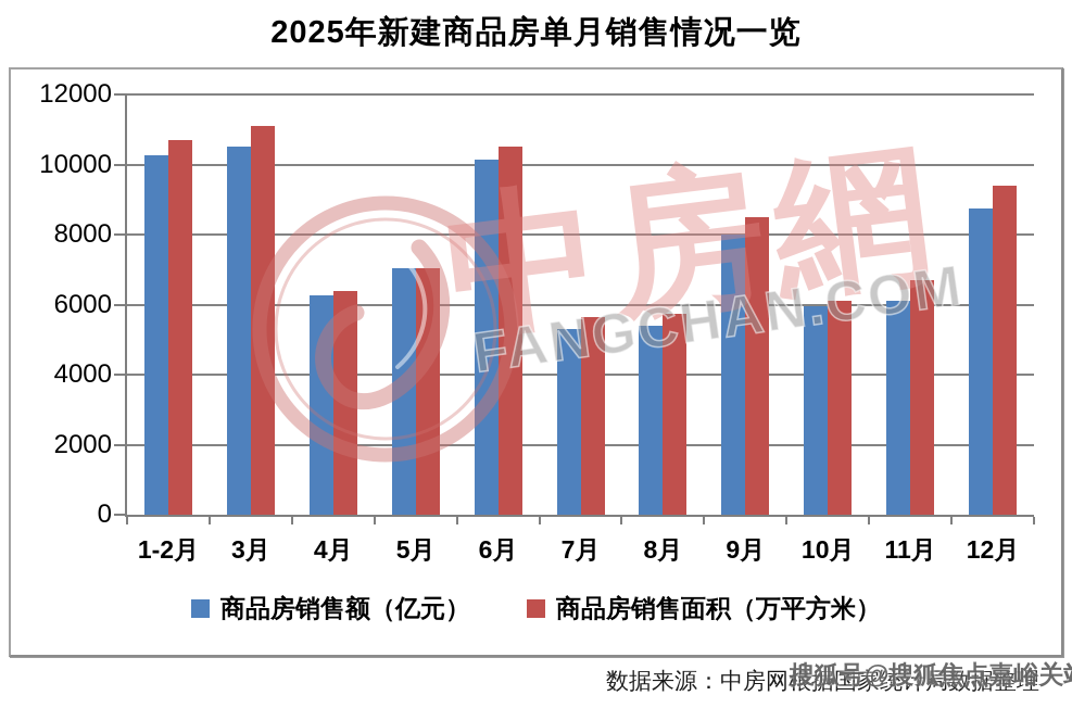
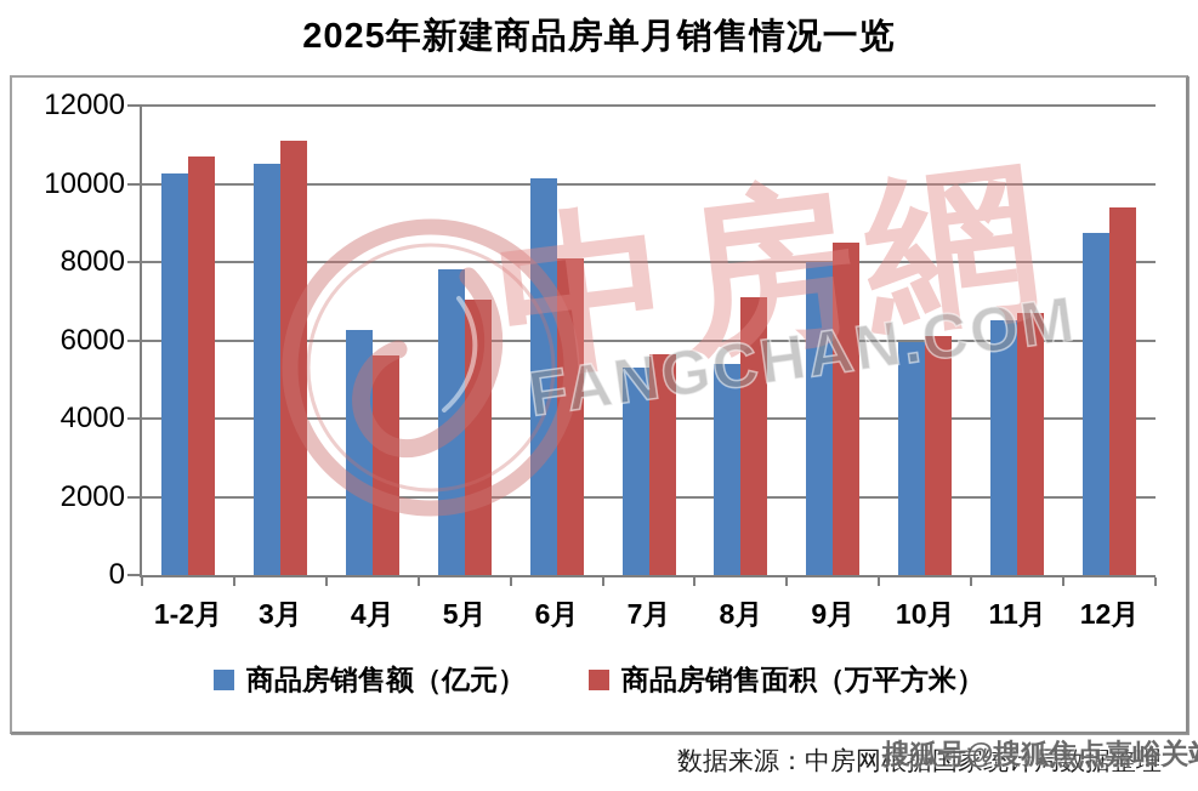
商品房销售面积（万平方米）/4月: 6400 -> 5600
商品房销售额（亿元）/5月: 7000 -> 7800
商品房销售面积（万平方米）/6月: 10500 -> 8100
商品房销售面积（万平方米）/8月: 5800 -> 7100
商品房销售额（亿元）/11月: 6100 -> 6500
